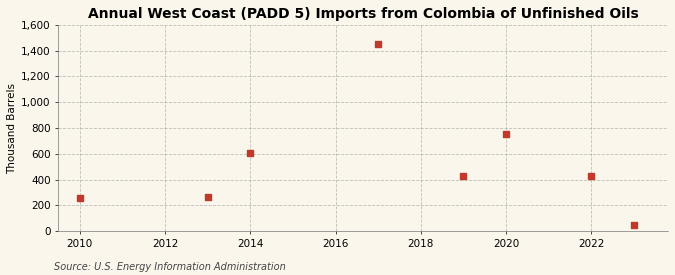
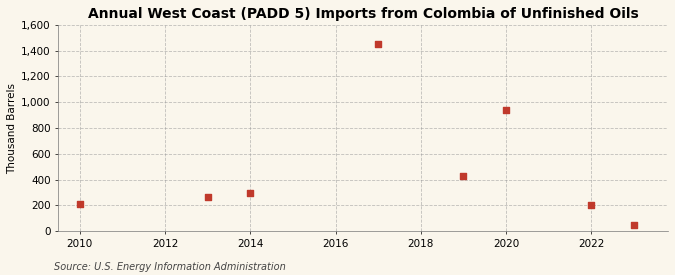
2010: 260 -> 210
2014: 610 -> 300
2020: 750 -> 940
2022: 430 -> 200
